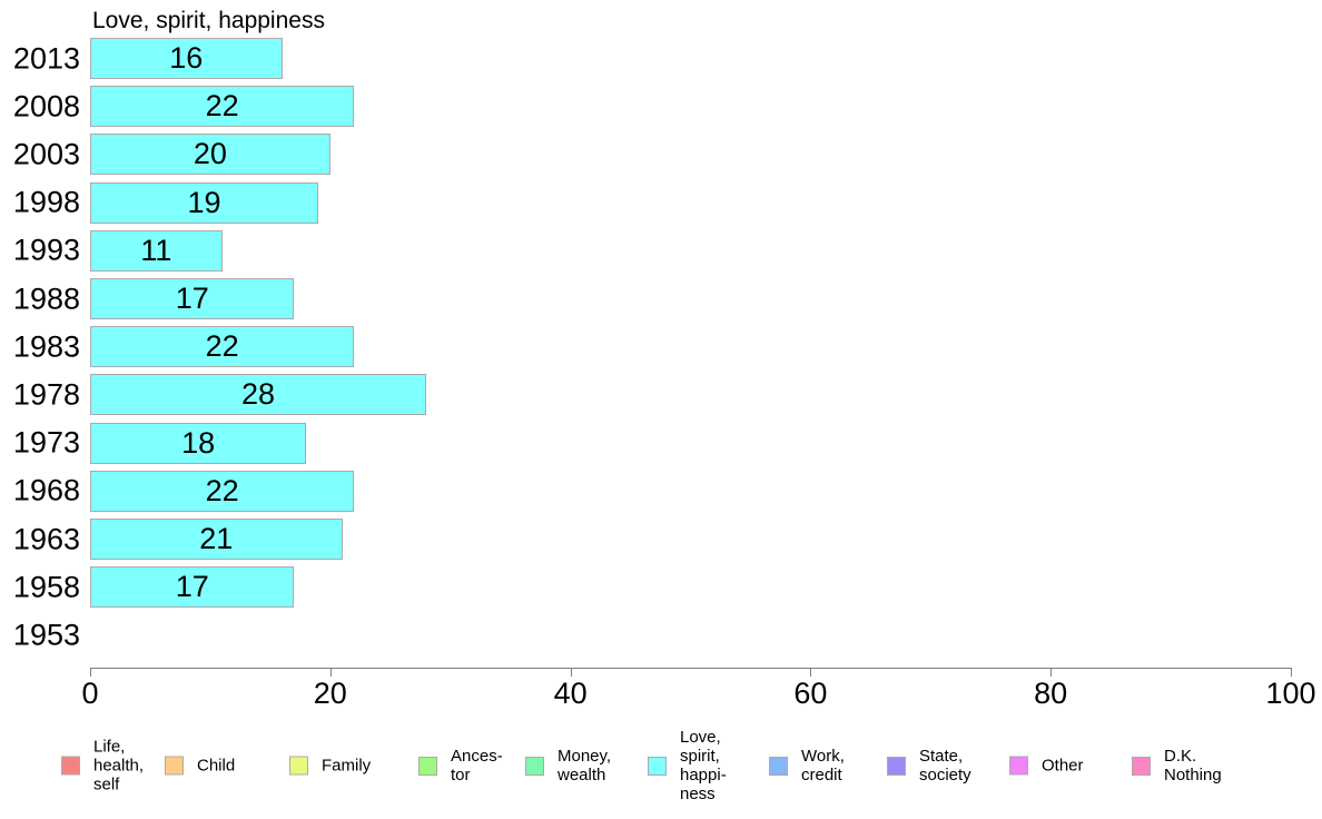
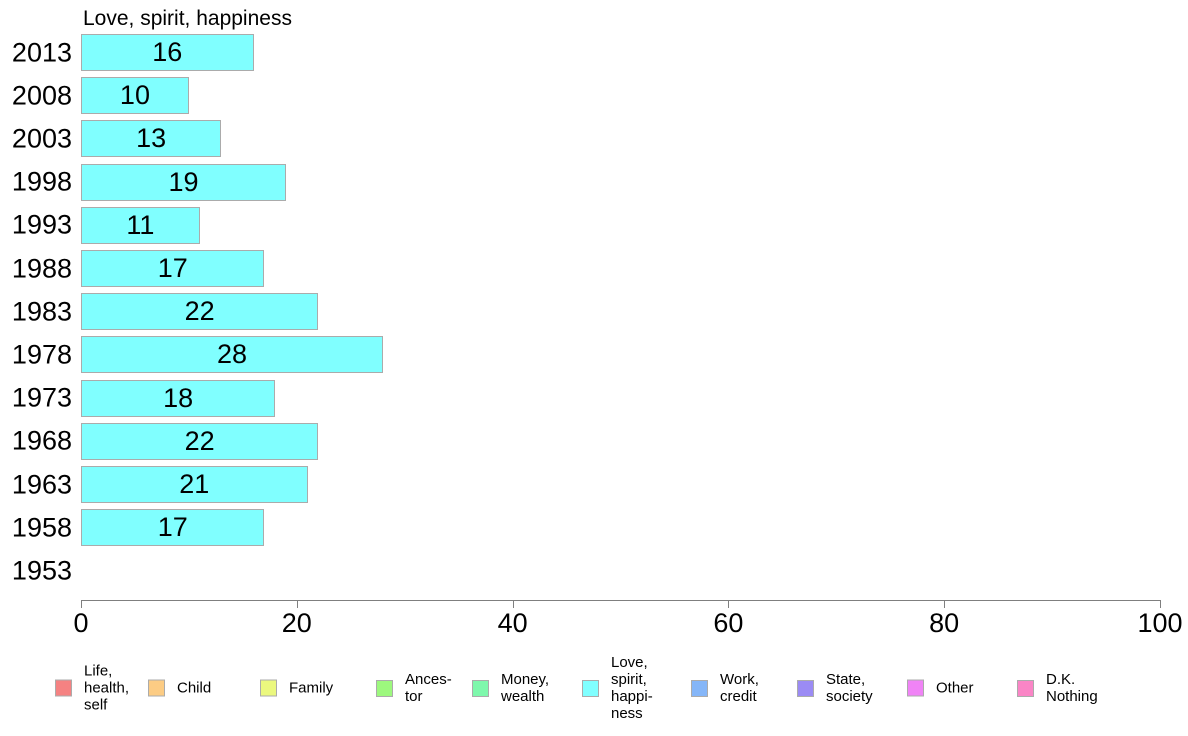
2008: 22 -> 10
2003: 20 -> 13
